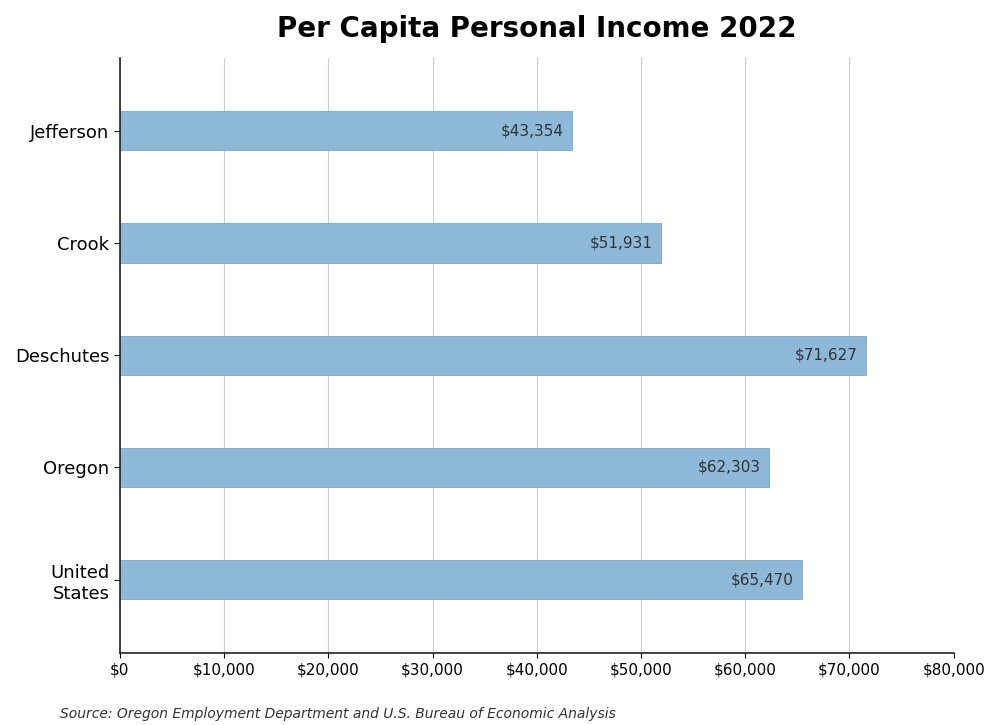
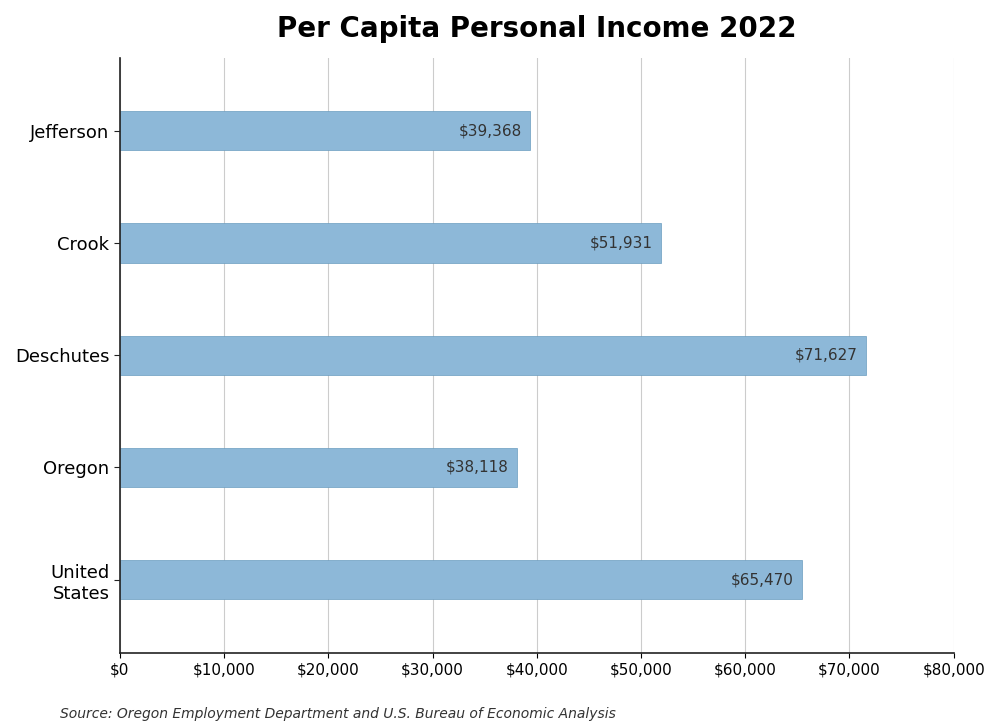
Jefferson: $43,354 -> $39,368
Oregon: $62,303 -> $38,118
